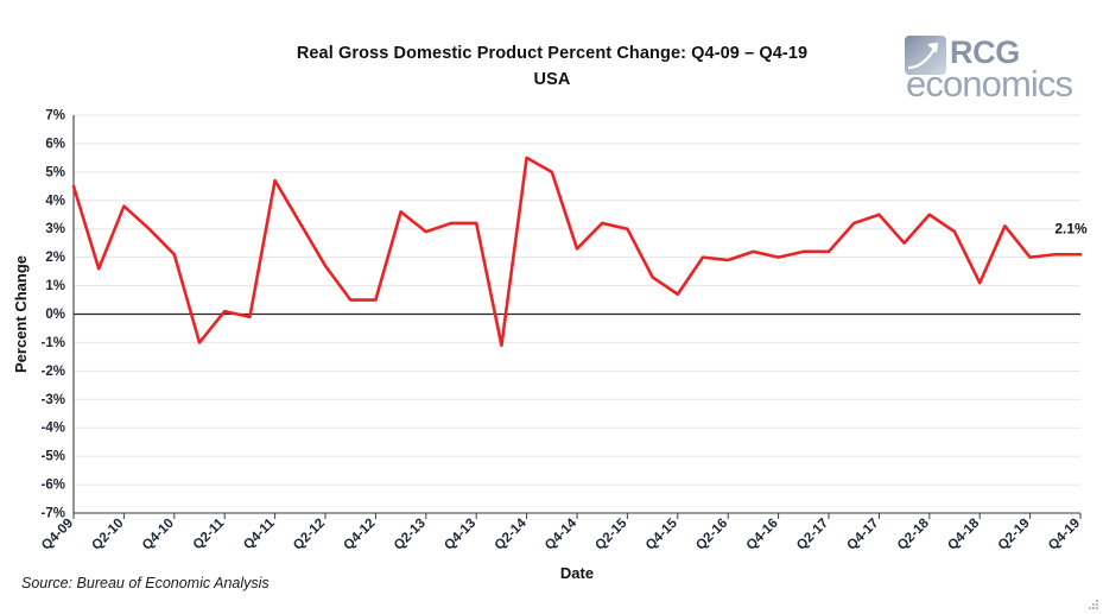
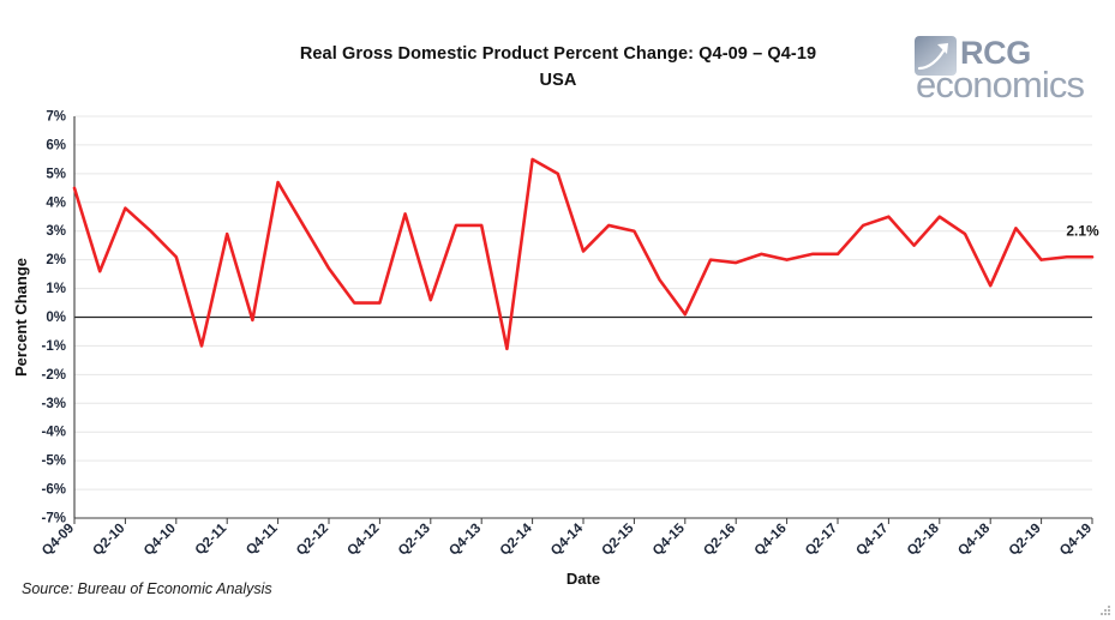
Q2-11: 0.1% -> 2.9%
Q2-13: 2.9% -> 0.6%
Q4-15: 0.7% -> 0.1%
